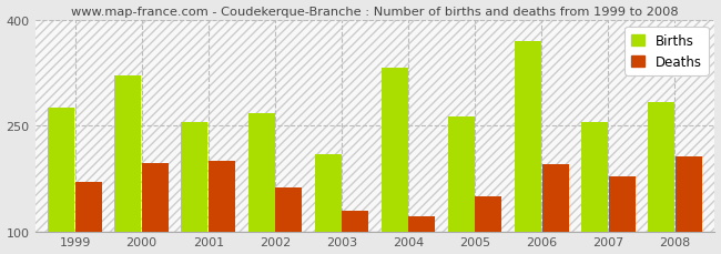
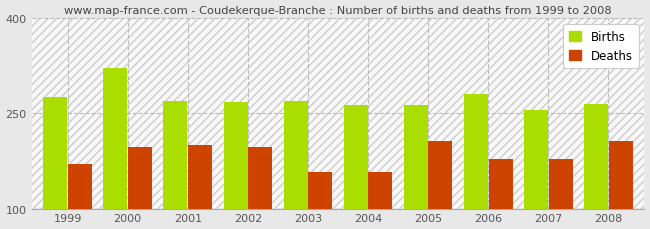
Births/2001: 256 -> 270
Deaths/2002: 162 -> 197
Births/2003: 210 -> 270
Deaths/2003: 130 -> 158
Births/2004: 332 -> 263
Deaths/2004: 122 -> 157
Deaths/2005: 150 -> 207
Births/2006: 370 -> 280
Deaths/2006: 196 -> 178
Births/2008: 284 -> 264
